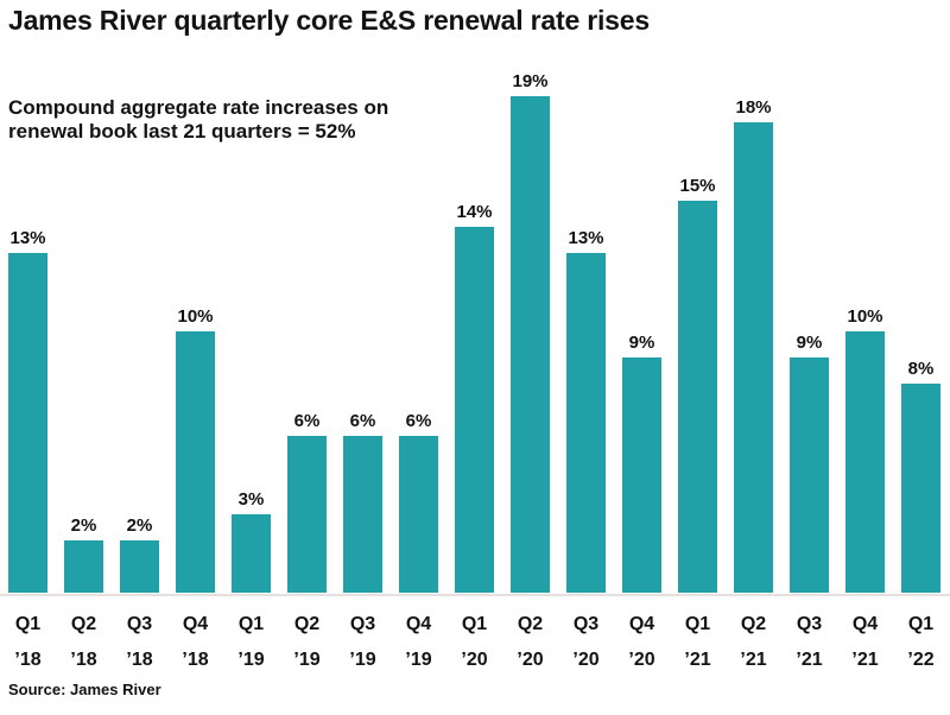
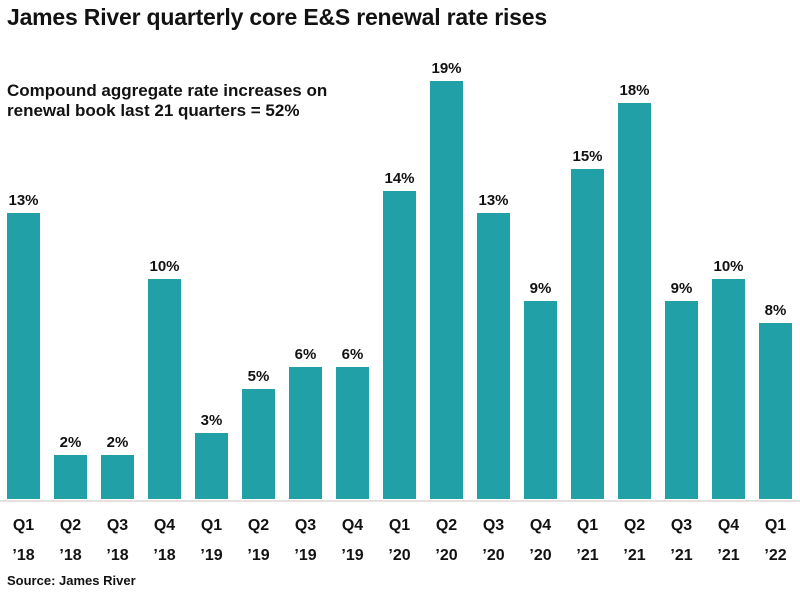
Q2 ’19: 6% -> 5%
